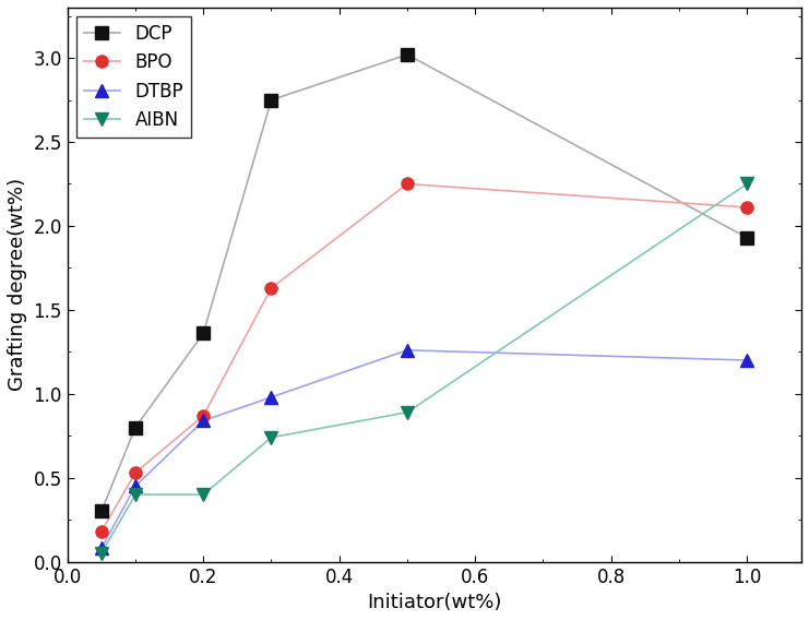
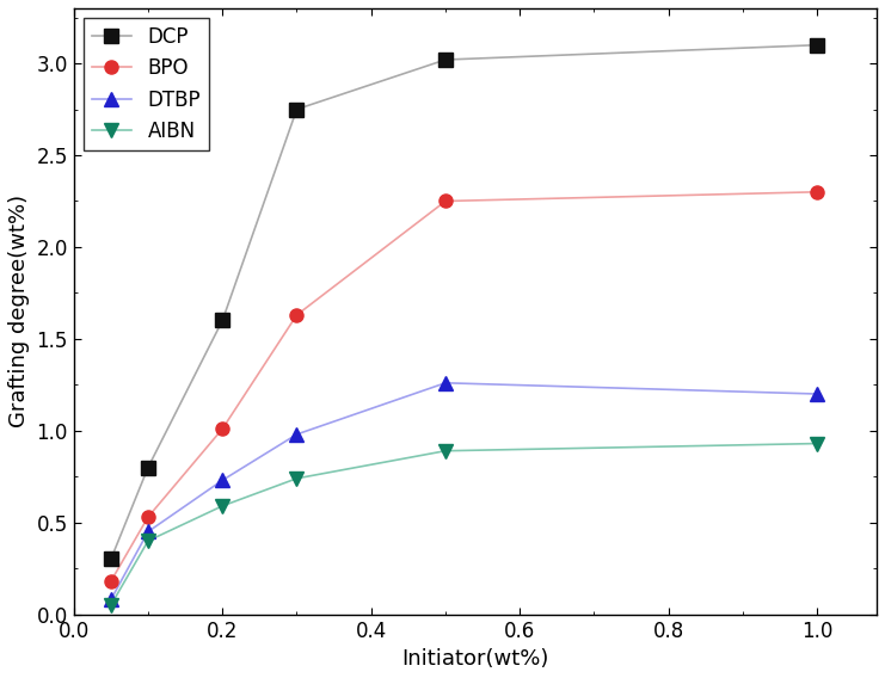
DCP/0.2: 1.36 -> 1.60
BPO/0.2: 0.87 -> 1.01
DTBP/0.2: 0.84 -> 0.73
AIBN/0.2: 0.40 -> 0.59
DCP/1.0: 1.93 -> 3.10
BPO/1.0: 2.11 -> 2.30
AIBN/1.0: 2.25 -> 0.93
